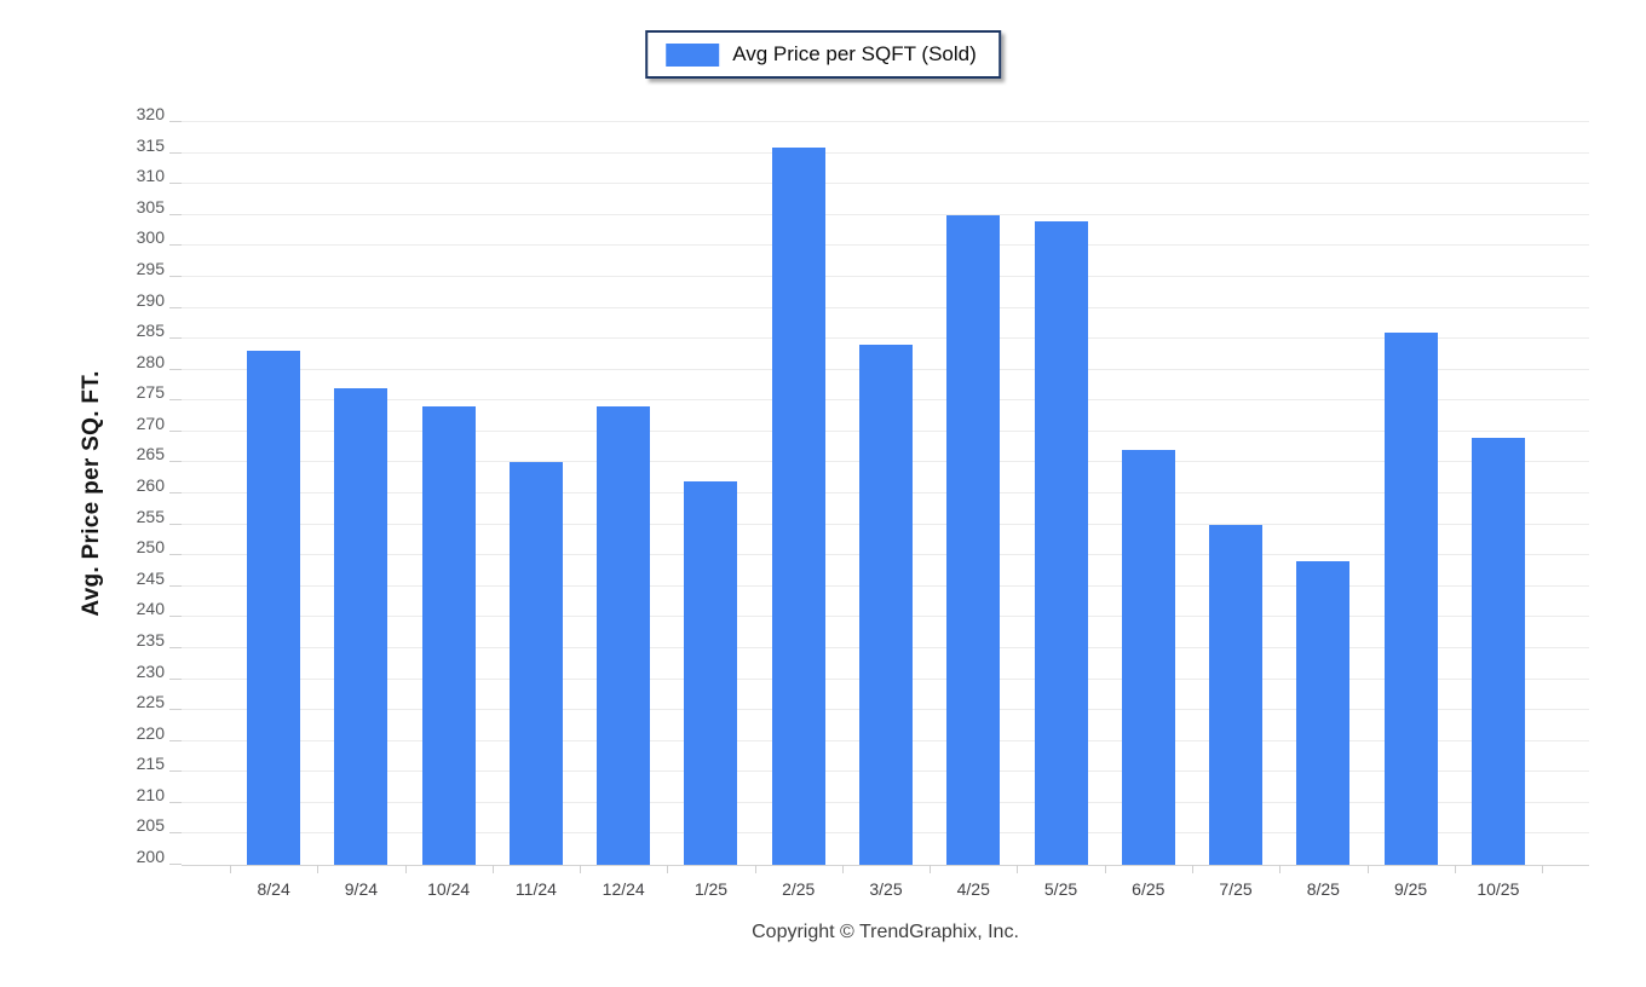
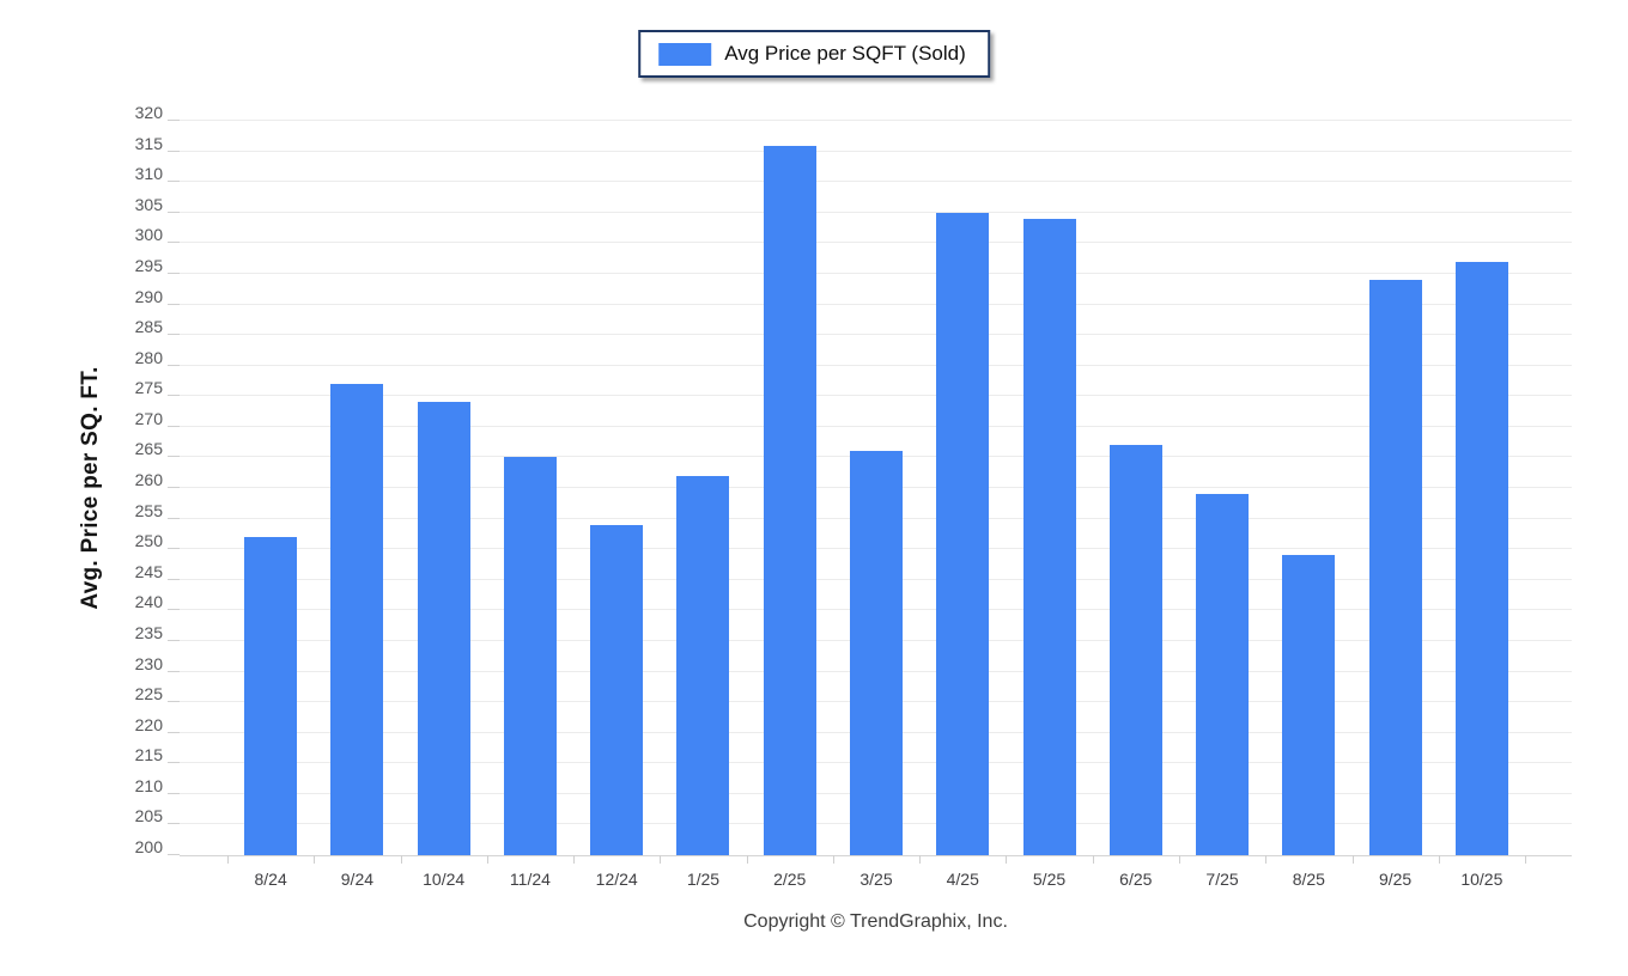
8/24: 283 -> 252
12/24: 274 -> 254
3/25: 284 -> 266
7/25: 255 -> 259
9/25: 286 -> 294
10/25: 269 -> 297
